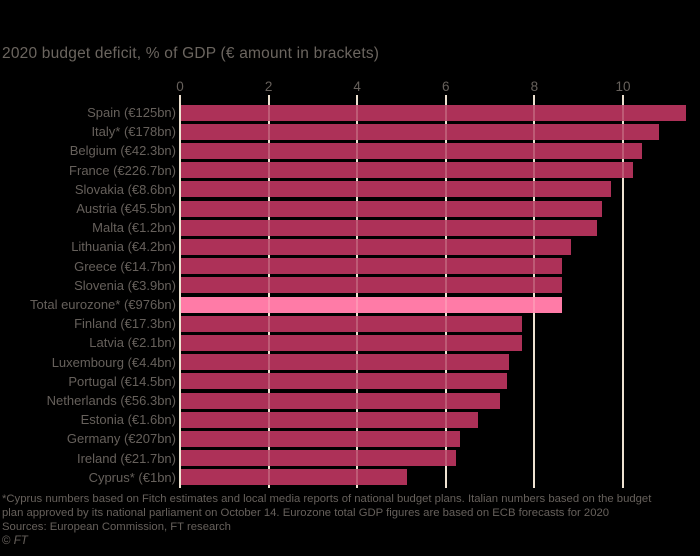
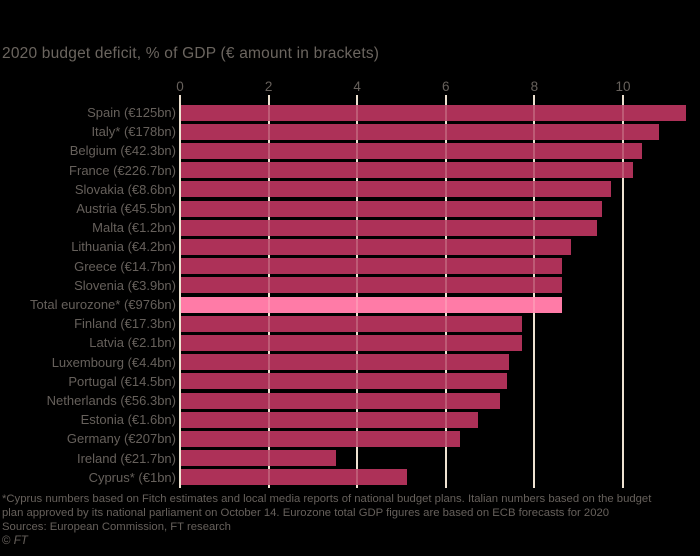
Ireland (€21.7bn): 6.2 -> 3.5
